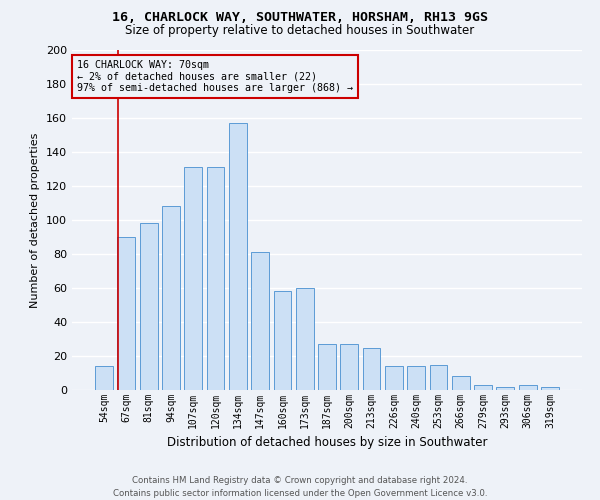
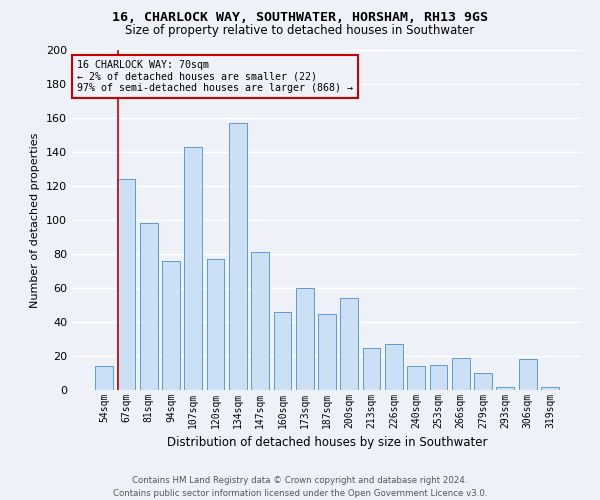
67sqm: 90 -> 124
94sqm: 108 -> 76
107sqm: 131 -> 143
120sqm: 131 -> 77
160sqm: 58 -> 46
187sqm: 27 -> 45
200sqm: 27 -> 54
226sqm: 14 -> 27
266sqm: 8 -> 19
279sqm: 3 -> 10
306sqm: 3 -> 18
